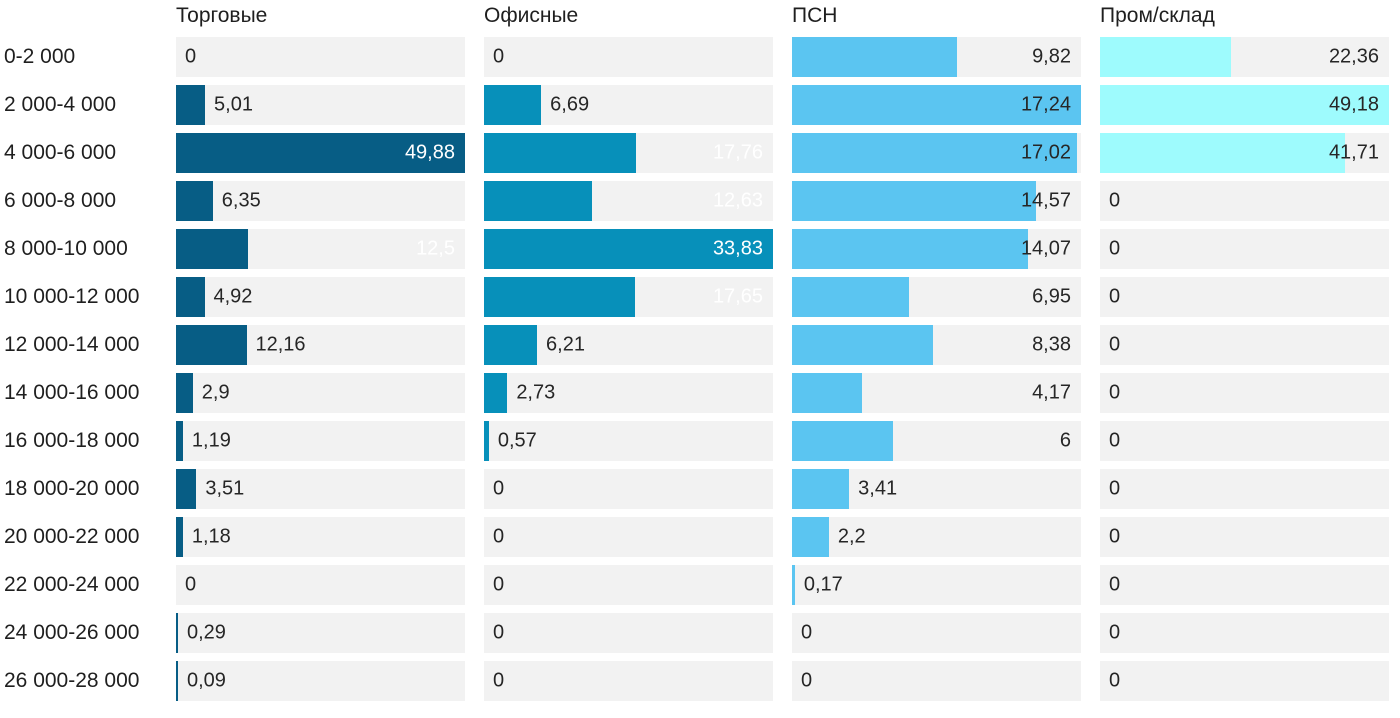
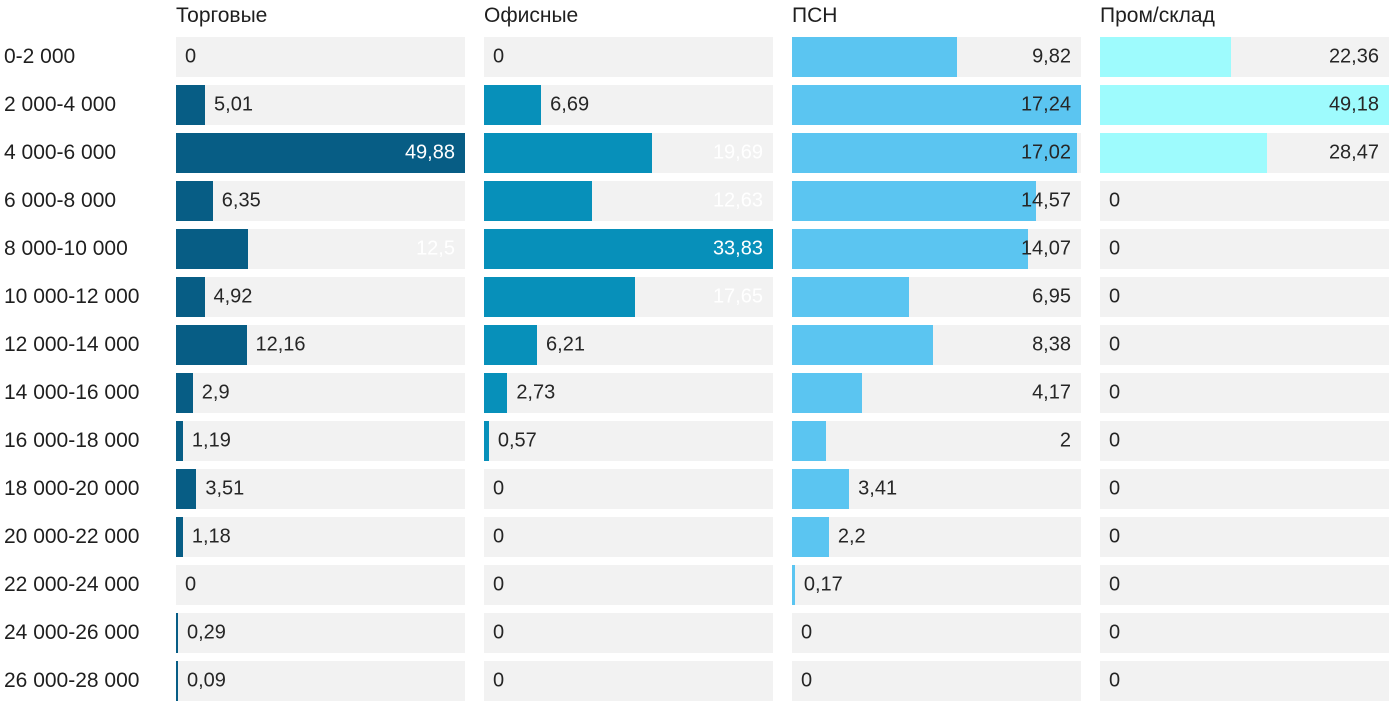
Офисные/4 000-6 000: 17,76 -> 19,69
Пром/склад/4 000-6 000: 41,71 -> 28,47
ПСН/16 000-18 000: 6 -> 2
